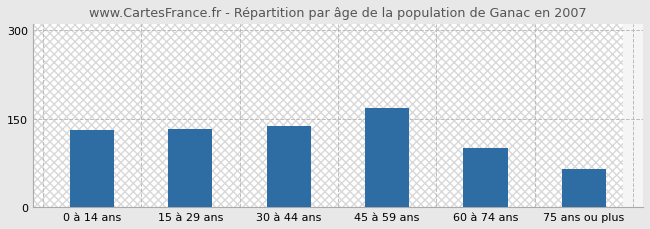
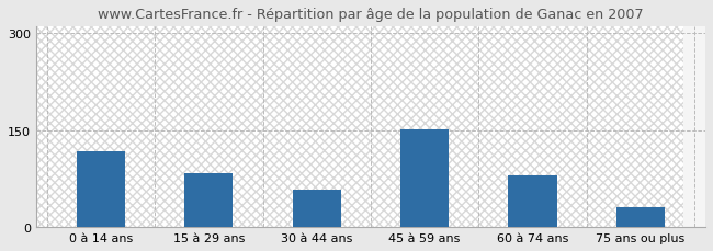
0 à 14 ans: 130 -> 118
15 à 29 ans: 133 -> 84
30 à 44 ans: 138 -> 58
45 à 59 ans: 168 -> 152
60 à 74 ans: 100 -> 80
75 ans ou plus: 65 -> 30
